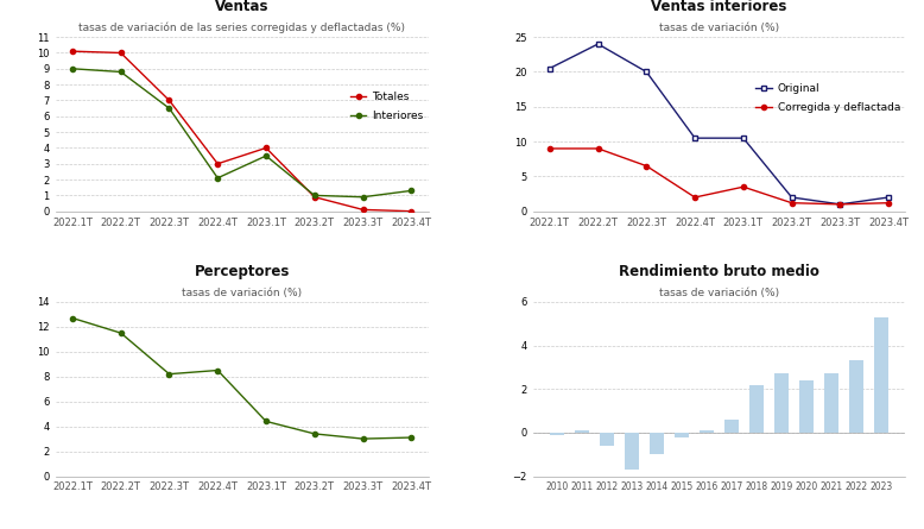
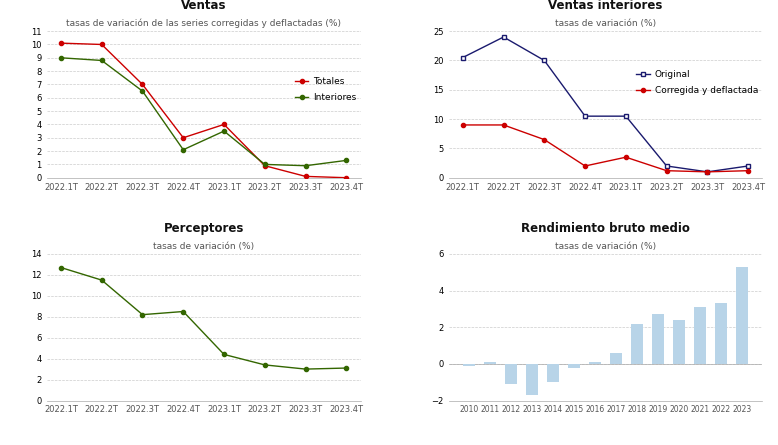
2012: -0.6 -> -1.1
2021: 2.7 -> 3.1
